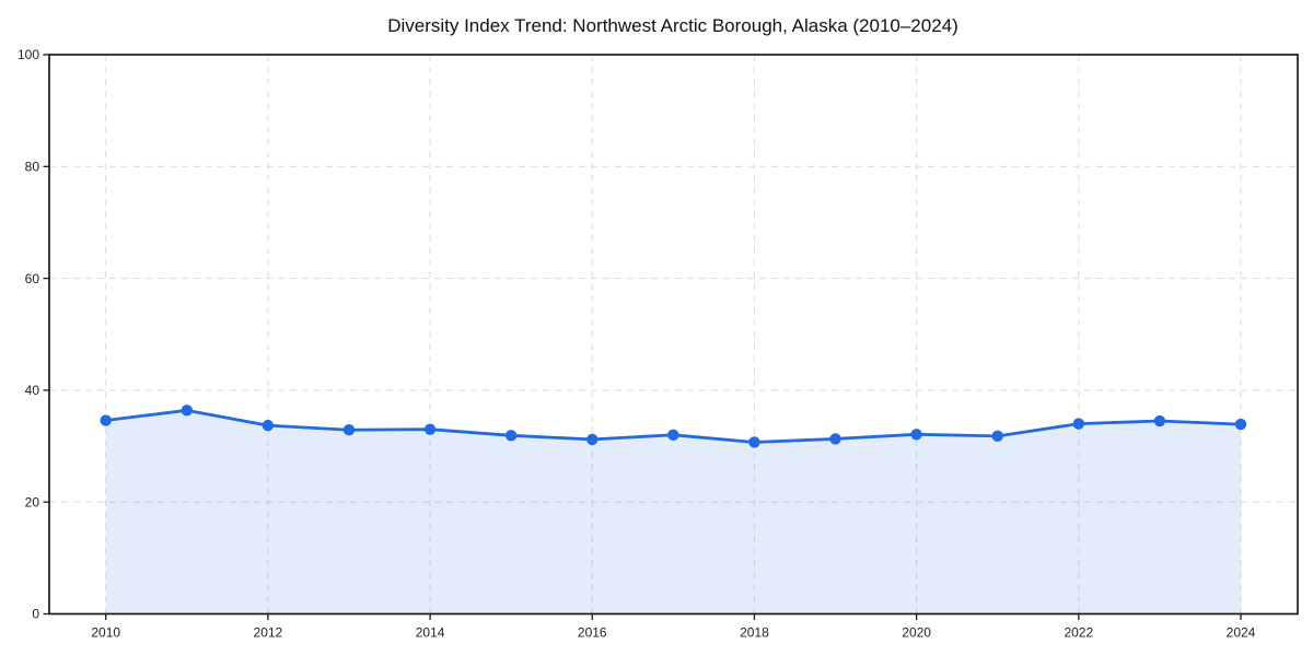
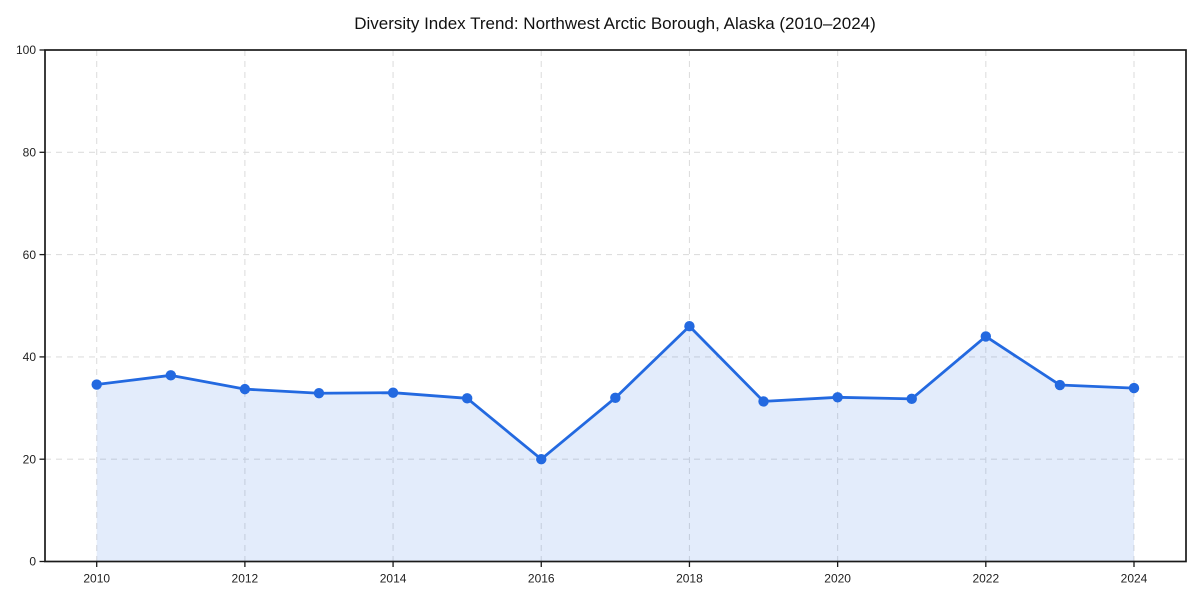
2016: 31 -> 20
2018: 31 -> 46
2022: 34 -> 44
